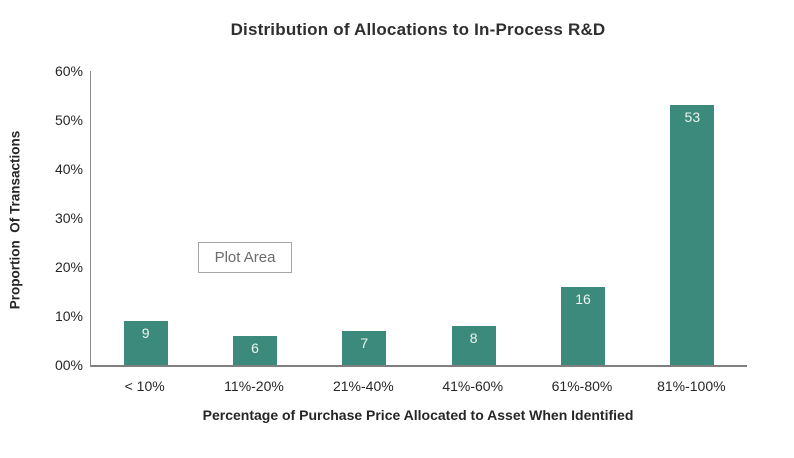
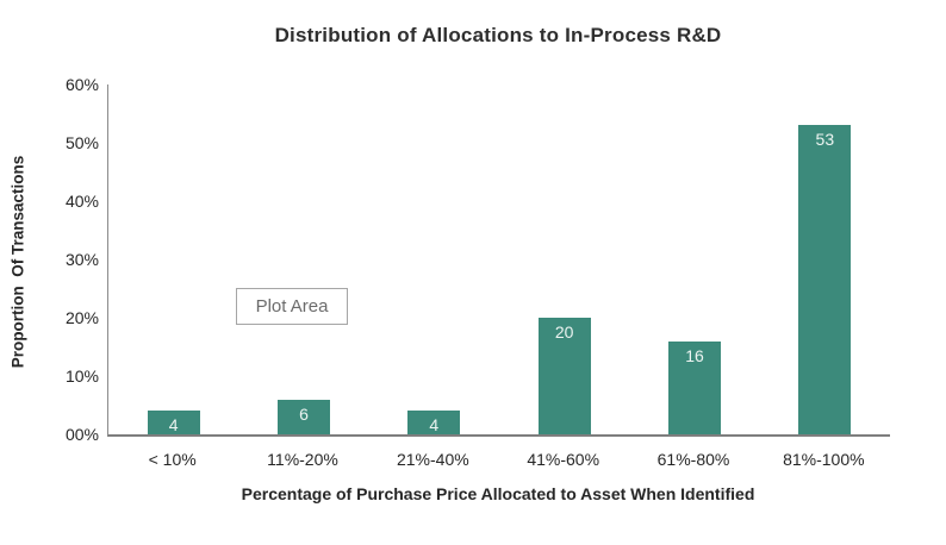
< 10%: 9 -> 4
21%-40%: 7 -> 4
41%-60%: 8 -> 20
